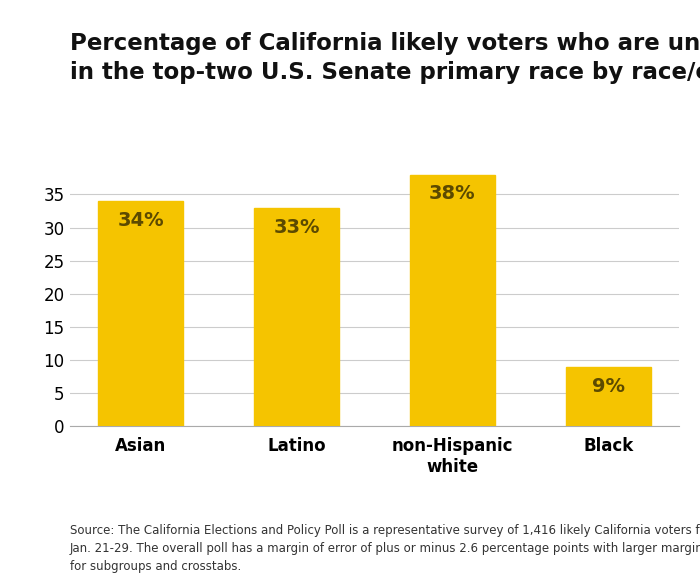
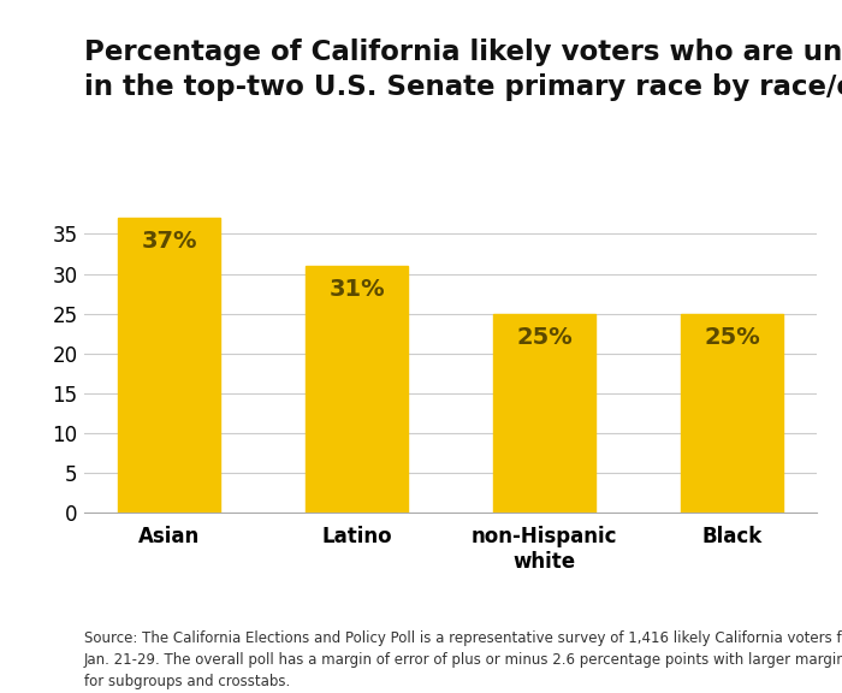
Asian: 34% -> 37%
Latino: 33% -> 31%
non-Hispanic white: 38% -> 25%
Black: 9% -> 25%
